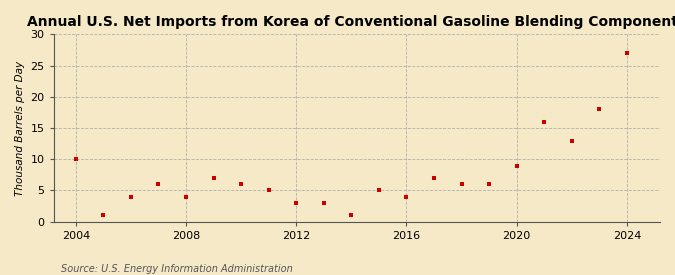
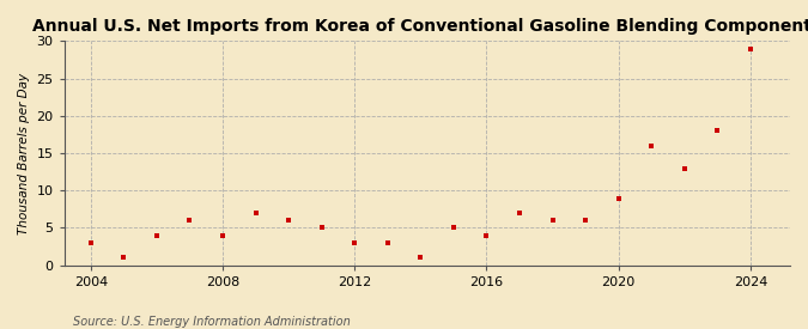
2004: 10 -> 3
2024: 27 -> 29
